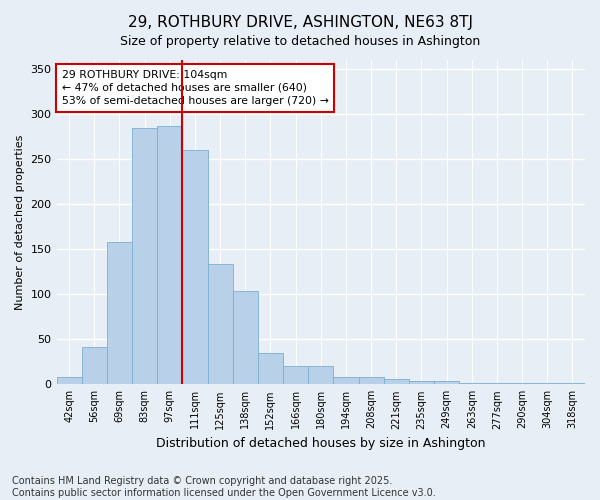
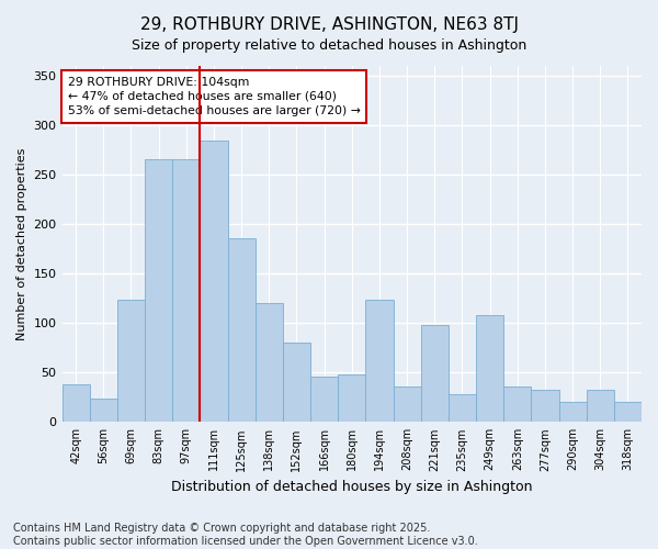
42sqm: 8 -> 38
56sqm: 41 -> 24
69sqm: 158 -> 124
83sqm: 285 -> 266
97sqm: 287 -> 266
111sqm: 260 -> 284
125sqm: 133 -> 186
138sqm: 104 -> 120
152sqm: 35 -> 80
166sqm: 20 -> 46
180sqm: 20 -> 48
194sqm: 8 -> 124
208sqm: 8 -> 36
221sqm: 6 -> 98
235sqm: 4 -> 28
249sqm: 4 -> 108
263sqm: 2 -> 36
277sqm: 2 -> 32
290sqm: 1 -> 20
304sqm: 1 -> 32
318sqm: 2 -> 20
